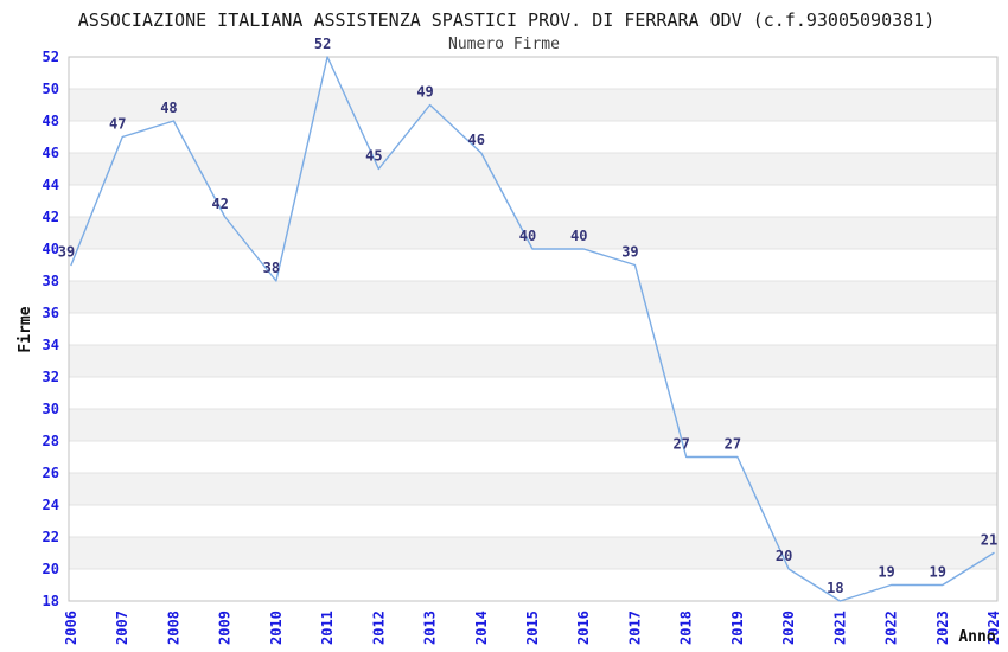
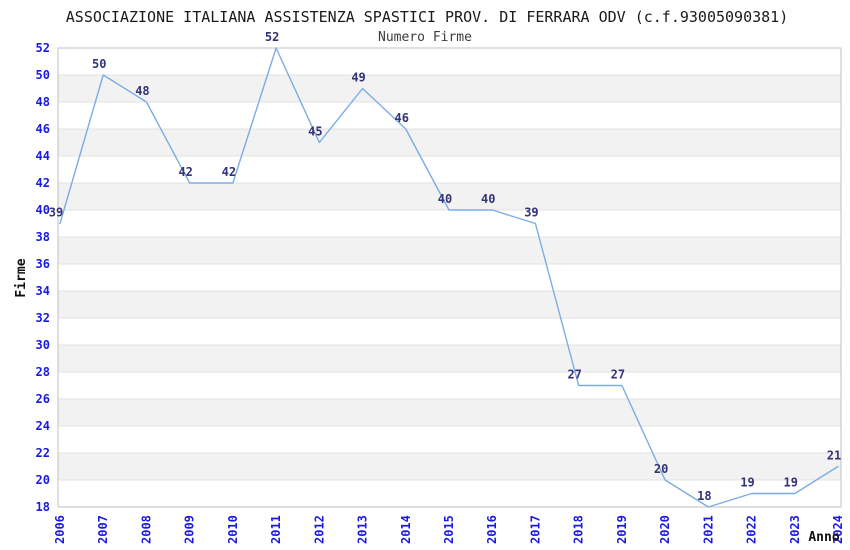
2007: 47 -> 50
2010: 38 -> 42
